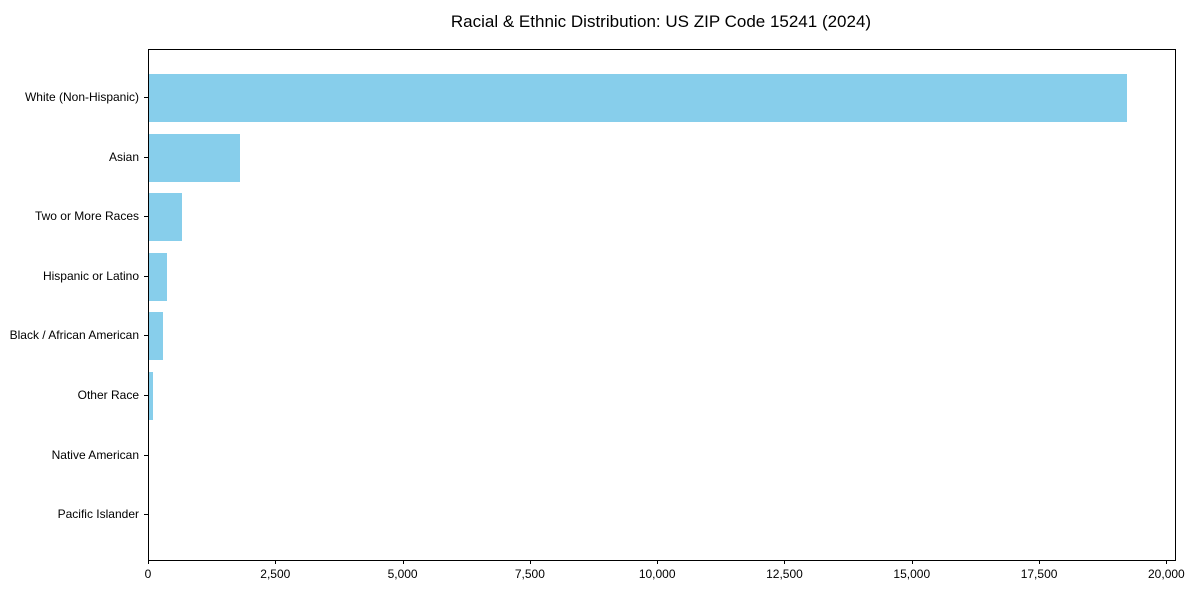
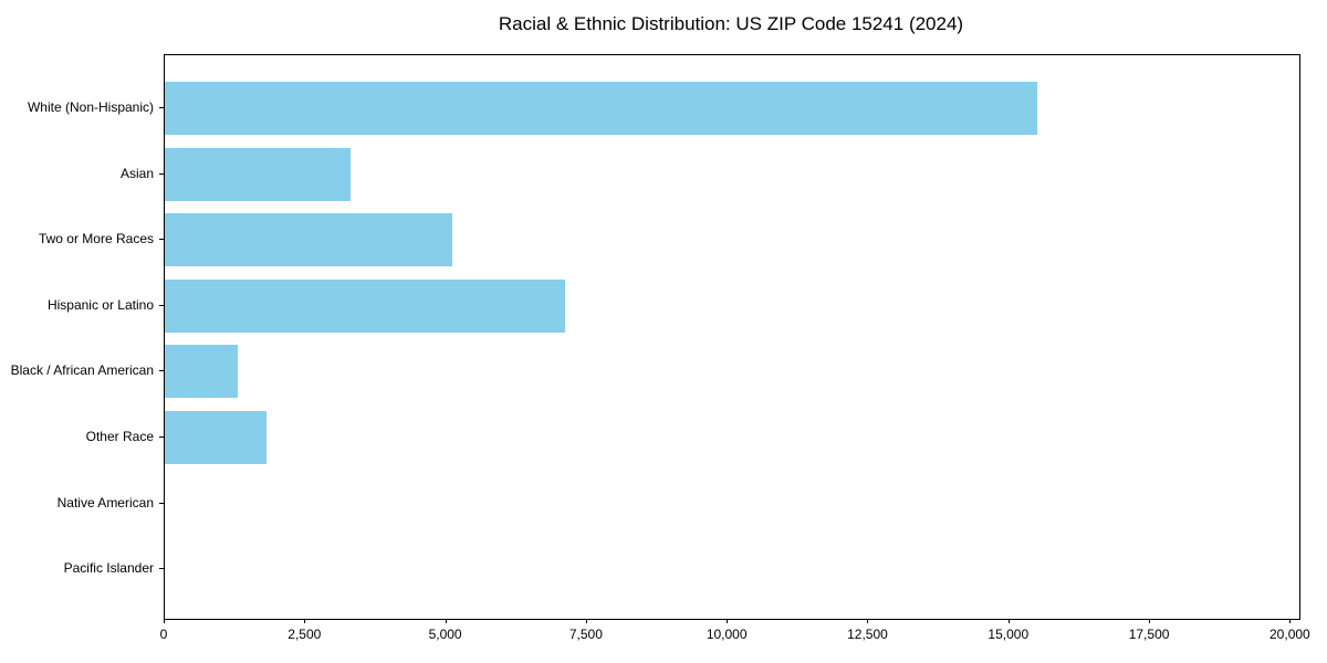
White (Non-Hispanic): 19200 -> 15500
Asian: 1800 -> 3300
Two or More Races: 600 -> 5100
Hispanic or Latino: 400 -> 7100
Black / African American: 300 -> 1300
Other Race: 100 -> 1800
